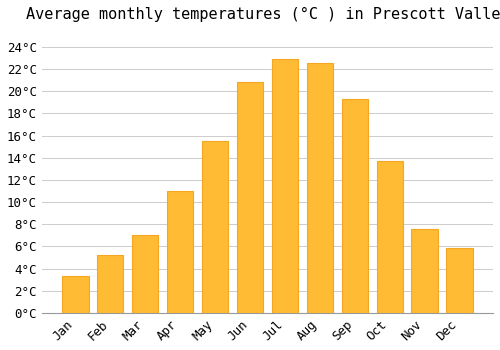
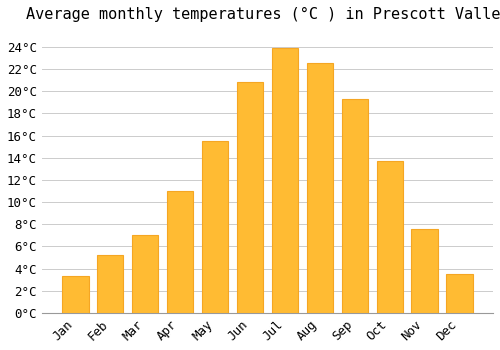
Jul: 22.9°C -> 23.9°C
Dec: 5.9°C -> 3.5°C
